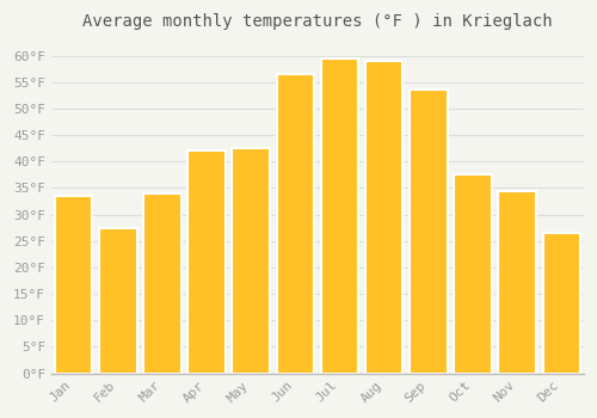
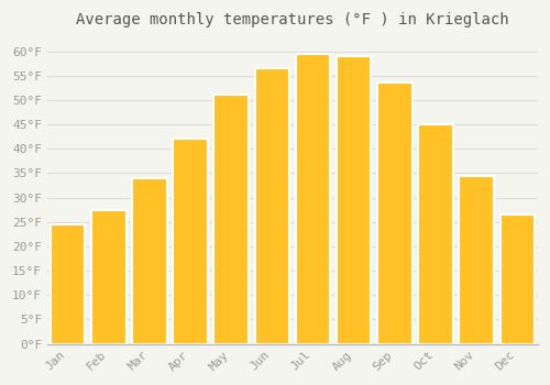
Jan: 33.5°F -> 24.5°F
May: 42.5°F -> 51.0°F
Oct: 37.5°F -> 45.0°F
